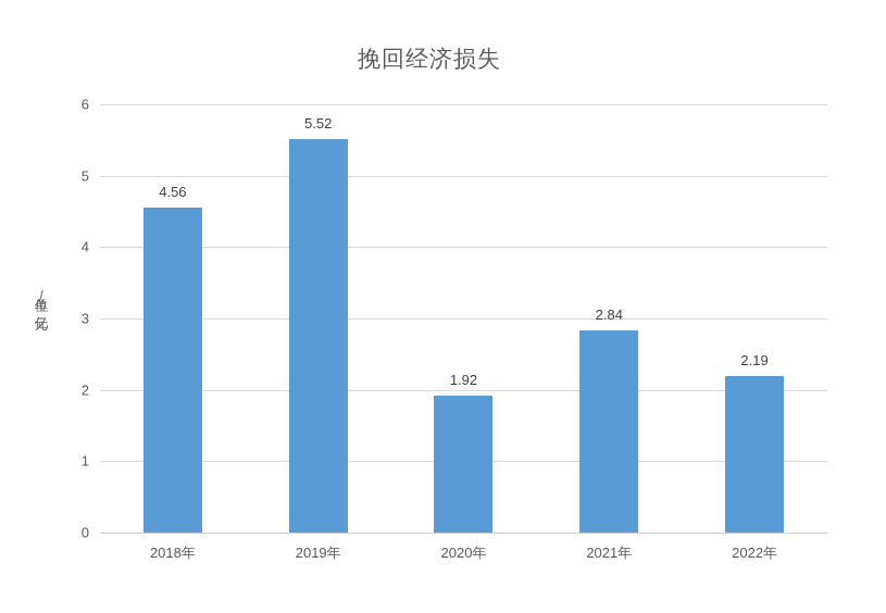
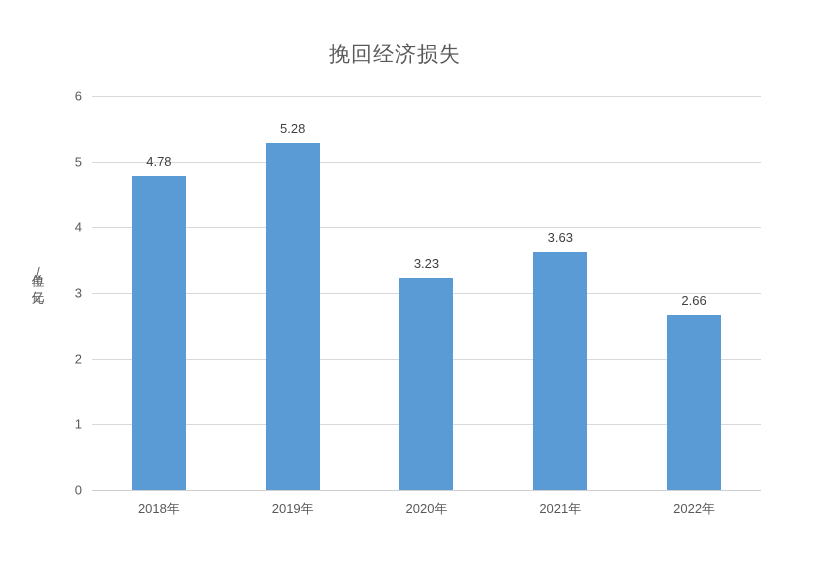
2018年: 4.56 -> 4.78
2019年: 5.52 -> 5.28
2020年: 1.92 -> 3.23
2021年: 2.84 -> 3.63
2022年: 2.19 -> 2.66
